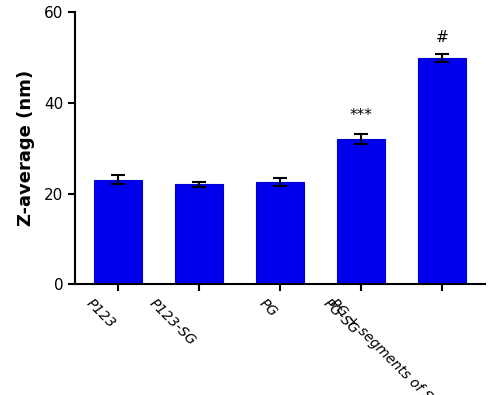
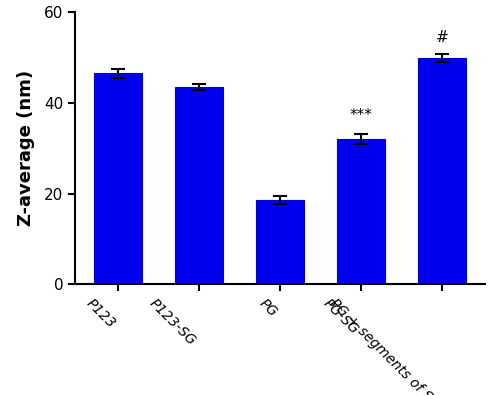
P123: 23.0 -> 46.5
P123-SG: 22.0 -> 43.5
PG: 22.5 -> 18.5
